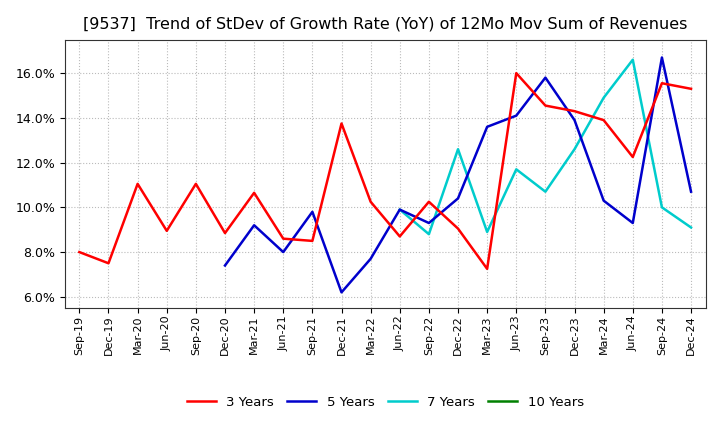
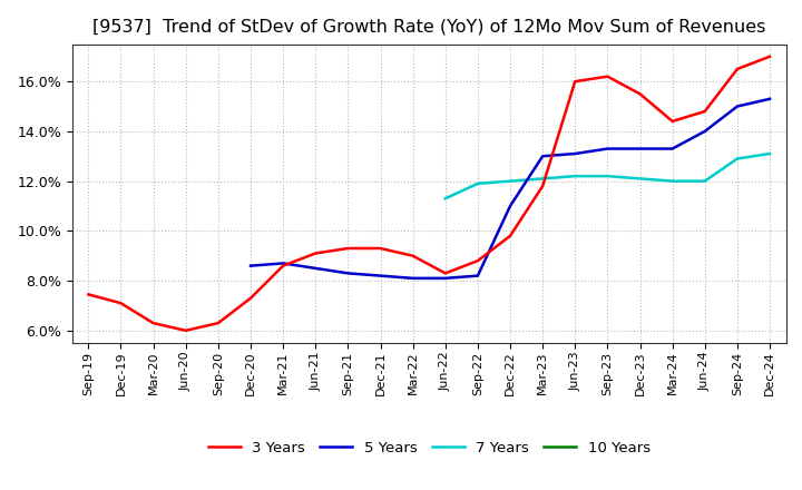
3 Years/Sep-19: 8.00% -> 7.45%
3 Years/Dec-19: 7.50% -> 7.10%
3 Years/Mar-20: 11.05% -> 6.30%
3 Years/Jun-20: 8.95% -> 6.00%
3 Years/Sep-20: 11.05% -> 6.30%
3 Years/Dec-20: 8.85% -> 7.30%
5 Years/Dec-20: 7.4% -> 8.6%
3 Years/Mar-21: 10.65% -> 8.60%
5 Years/Mar-21: 9.2% -> 8.7%
3 Years/Jun-21: 8.60% -> 9.10%
5 Years/Jun-21: 8.0% -> 8.5%
3 Years/Sep-21: 8.50% -> 9.30%
5 Years/Sep-21: 9.8% -> 8.3%
3 Years/Dec-21: 13.75% -> 9.30%
5 Years/Dec-21: 6.2% -> 8.2%
3 Years/Mar-22: 10.25% -> 9.00%
5 Years/Mar-22: 7.7% -> 8.1%
3 Years/Jun-22: 8.70% -> 8.30%
5 Years/Jun-22: 9.9% -> 8.1%
7 Years/Jun-22: 9.9% -> 11.3%
3 Years/Sep-22: 10.25% -> 8.80%
5 Years/Sep-22: 9.3% -> 8.2%
7 Years/Sep-22: 8.8% -> 11.9%
3 Years/Dec-22: 9.05% -> 9.80%
5 Years/Dec-22: 10.4% -> 11.0%
7 Years/Dec-22: 12.6% -> 12.0%
3 Years/Mar-23: 7.25% -> 11.80%
5 Years/Mar-23: 13.6% -> 13.0%
7 Years/Mar-23: 8.9% -> 12.1%
5 Years/Jun-23: 14.1% -> 13.1%
7 Years/Jun-23: 11.7% -> 12.2%
3 Years/Sep-23: 14.55% -> 16.20%
5 Years/Sep-23: 15.8% -> 13.3%
7 Years/Sep-23: 10.7% -> 12.2%
3 Years/Dec-23: 14.30% -> 15.50%
5 Years/Dec-23: 13.9% -> 13.3%
7 Years/Dec-23: 12.6% -> 12.1%
3 Years/Mar-24: 13.90% -> 14.40%
5 Years/Mar-24: 10.3% -> 13.3%
7 Years/Mar-24: 14.9% -> 12.0%
3 Years/Jun-24: 12.25% -> 14.80%
5 Years/Jun-24: 9.3% -> 14.0%
7 Years/Jun-24: 16.6% -> 12.0%
3 Years/Sep-24: 15.55% -> 16.50%
5 Years/Sep-24: 16.7% -> 15.0%
7 Years/Sep-24: 10.0% -> 12.9%
3 Years/Dec-24: 15.30% -> 17.00%
5 Years/Dec-24: 10.7% -> 15.3%
7 Years/Dec-24: 9.1% -> 13.1%
